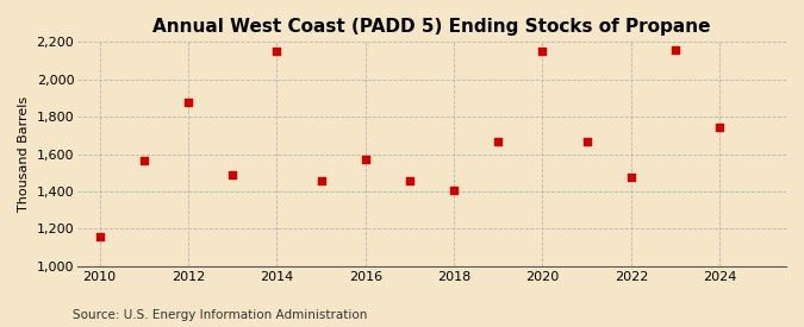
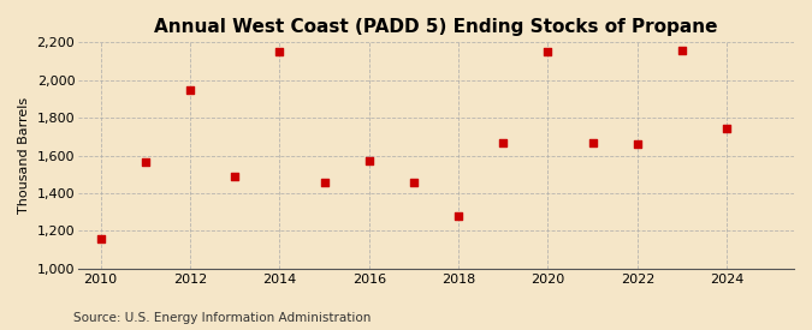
2012: 1,880 -> 1,950
2018: 1,400 -> 1,280
2022: 1,480 -> 1,660
